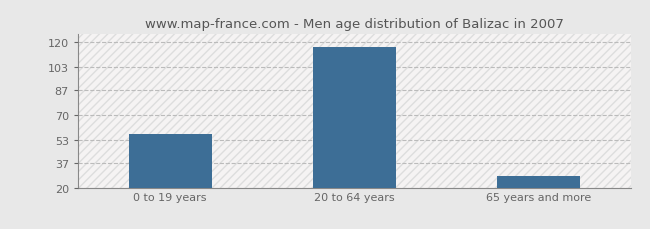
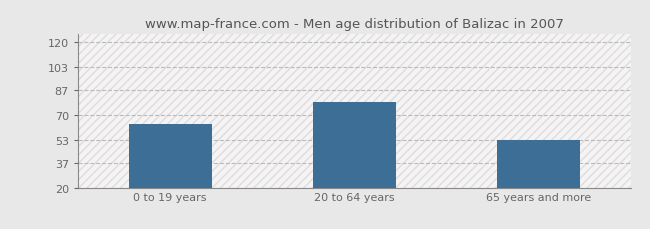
0 to 19 years: 57 -> 64
20 to 64 years: 117 -> 79
65 years and more: 28 -> 53
